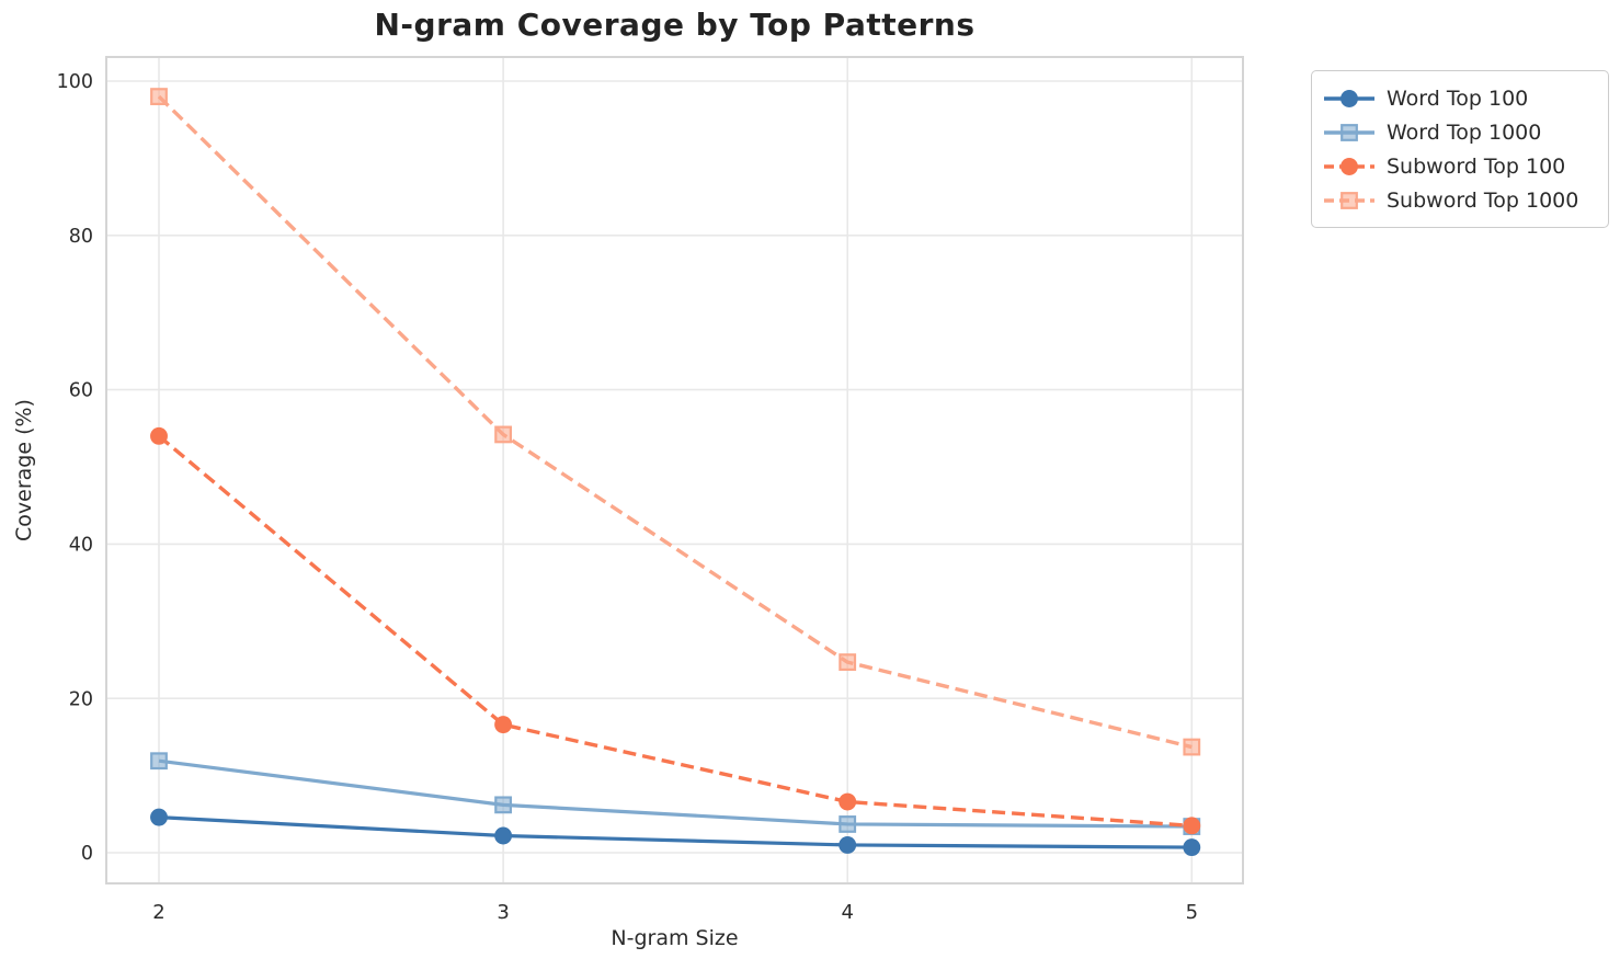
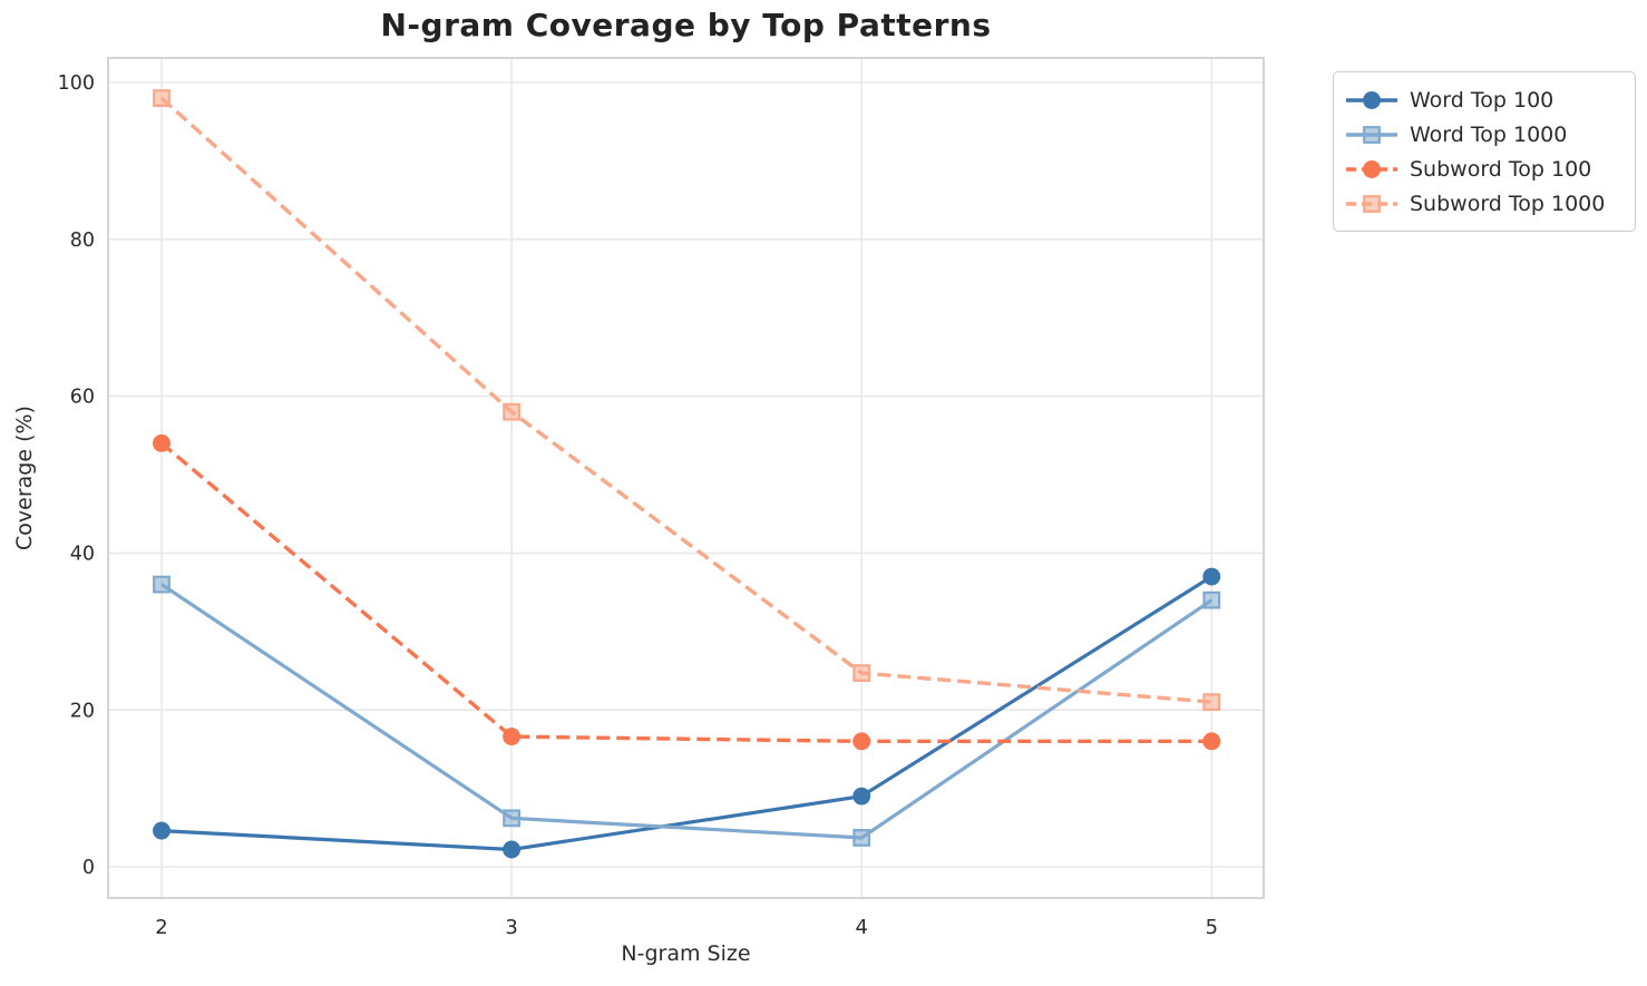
Word Top 1000/2: 12 -> 36
Subword Top 1000/3: 54 -> 58
Word Top 100/4: 1 -> 9
Subword Top 100/4: 7 -> 16
Word Top 100/5: 1 -> 37
Word Top 1000/5: 3 -> 34
Subword Top 100/5: 4 -> 16
Subword Top 1000/5: 14 -> 21
